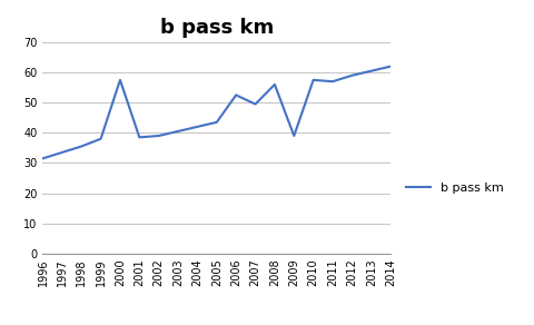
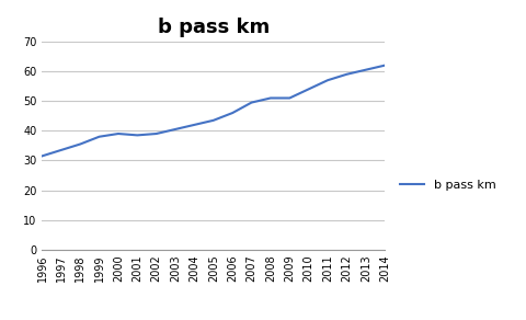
2000: 57.5 -> 39.0
2006: 52.5 -> 46.0
2008: 56.0 -> 51.0
2009: 39.0 -> 51.0
2010: 57.5 -> 54.0
